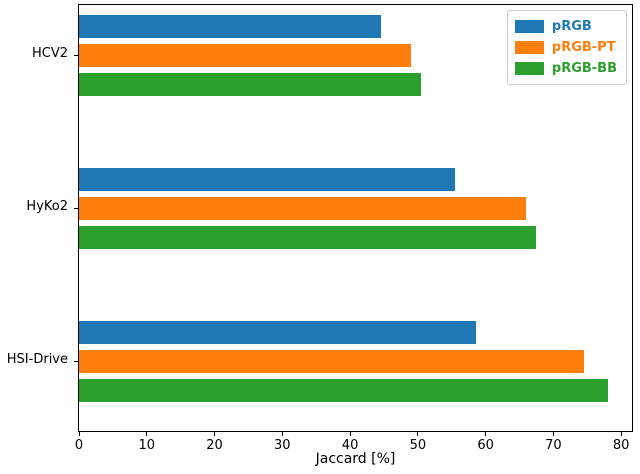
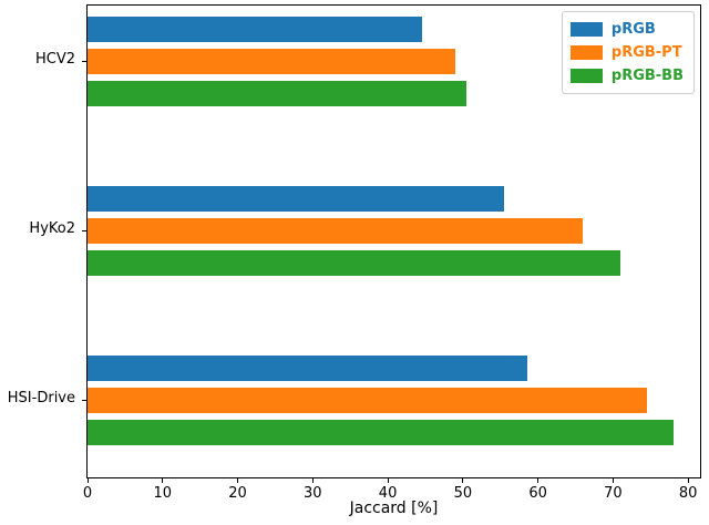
pRGB-BB/HyKo2: 68 -> 71
